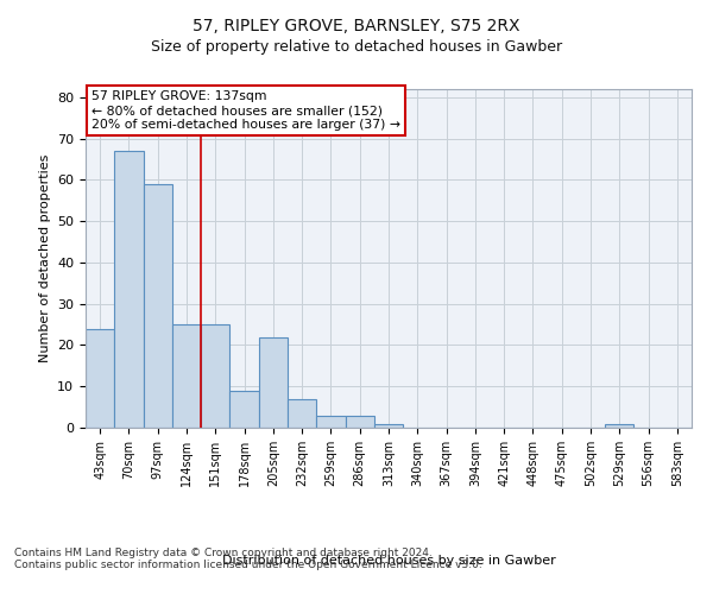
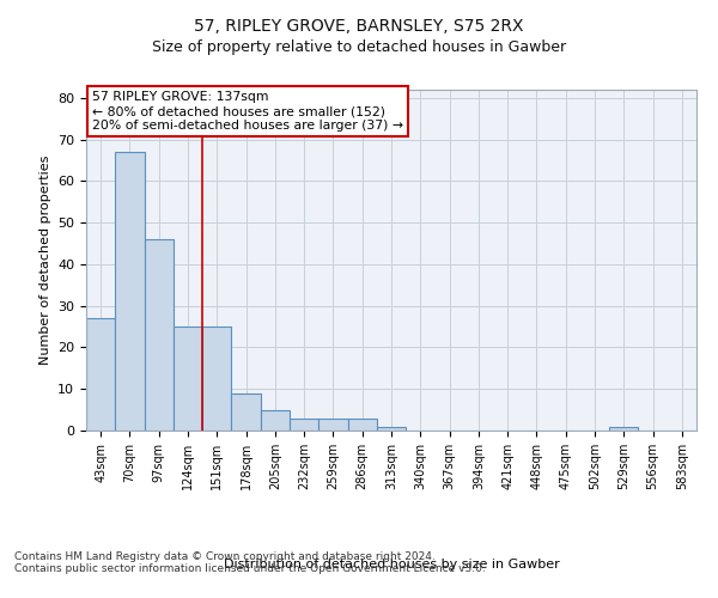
43sqm: 24 -> 27
97sqm: 59 -> 46
205sqm: 22 -> 5
232sqm: 7 -> 3
